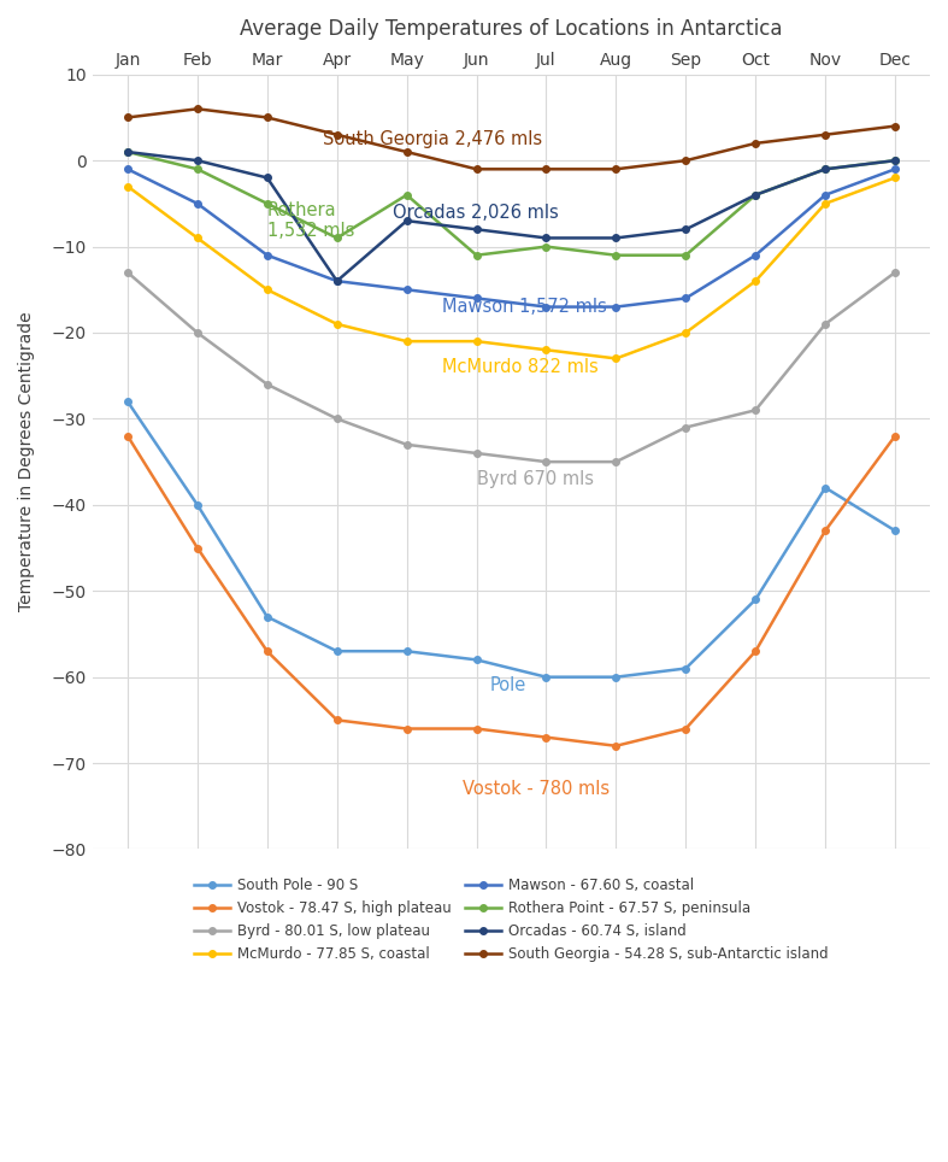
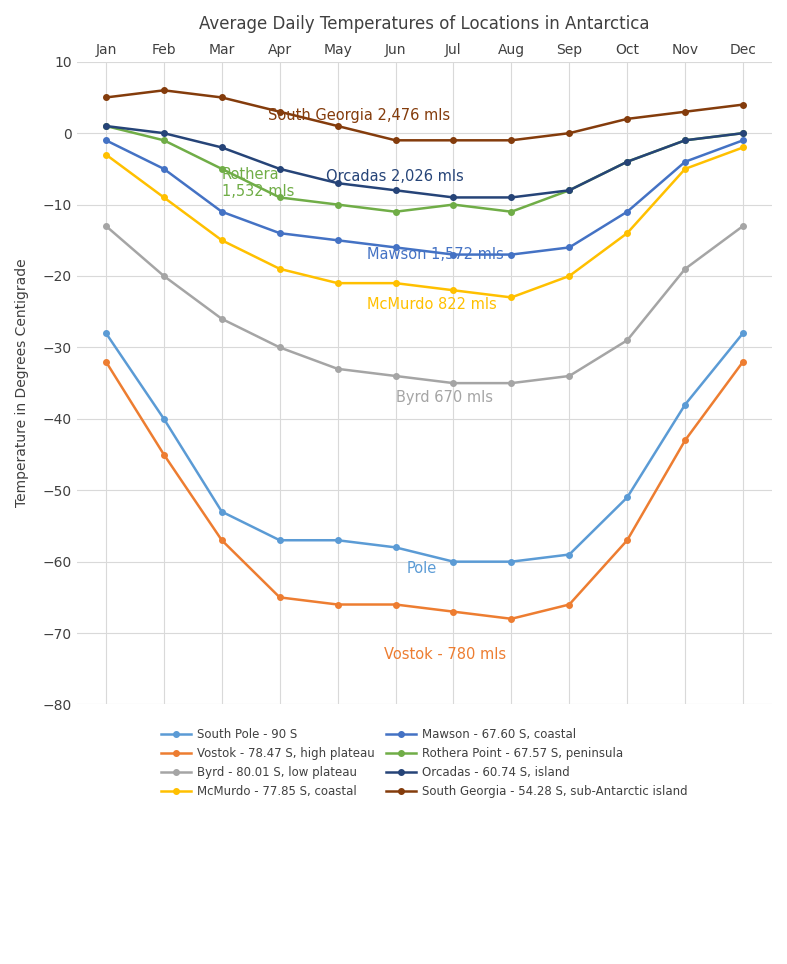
Orcadas - 60.74 S, island/Apr: -14 -> -5
Rothera Point - 67.57 S, peninsula/May: -4 -> -10
Byrd - 80.01 S, low plateau/Sep: -31 -> -34
Rothera Point - 67.57 S, peninsula/Sep: -11 -> -8
South Pole - 90 S/Dec: -43 -> -28
